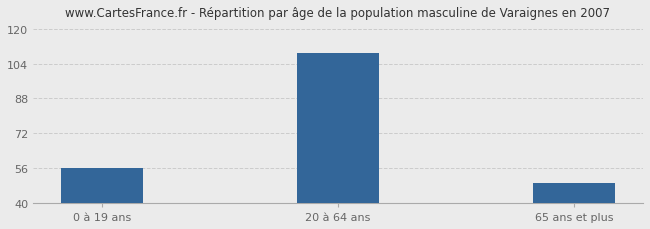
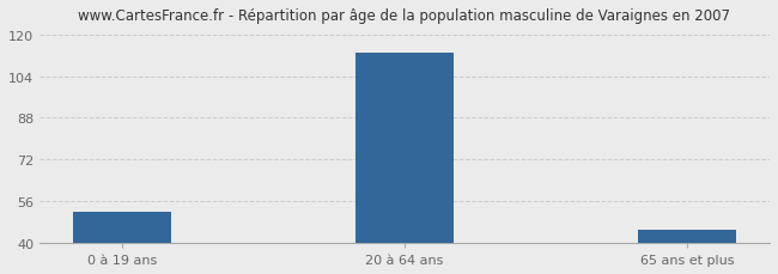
0 à 19 ans: 56 -> 52
20 à 64 ans: 109 -> 113
65 ans et plus: 49 -> 45
